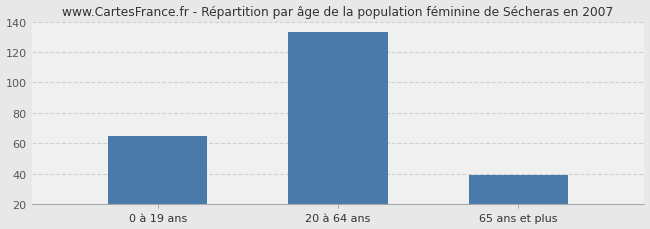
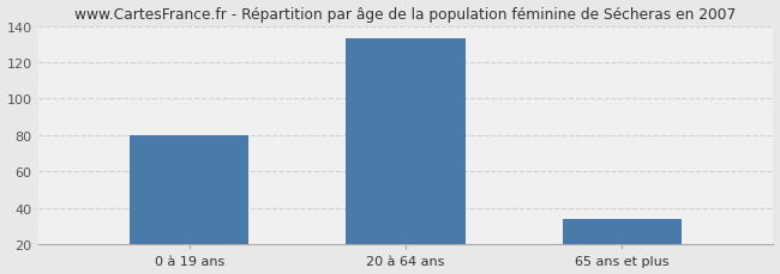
0 à 19 ans: 65 -> 80
65 ans et plus: 39 -> 34
